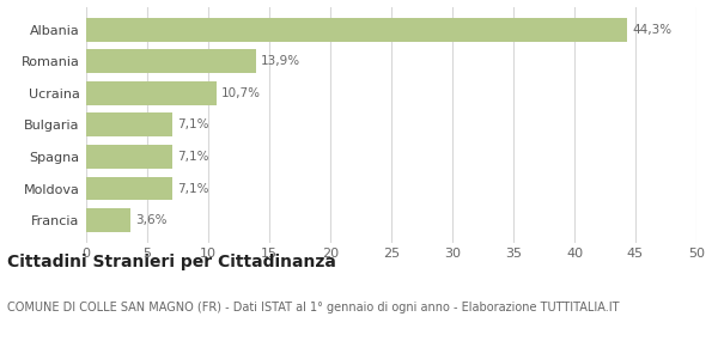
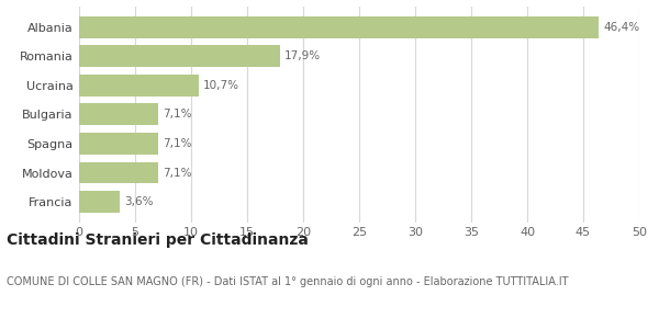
Albania: 44,3% -> 46,4%
Romania: 13,9% -> 17,9%
